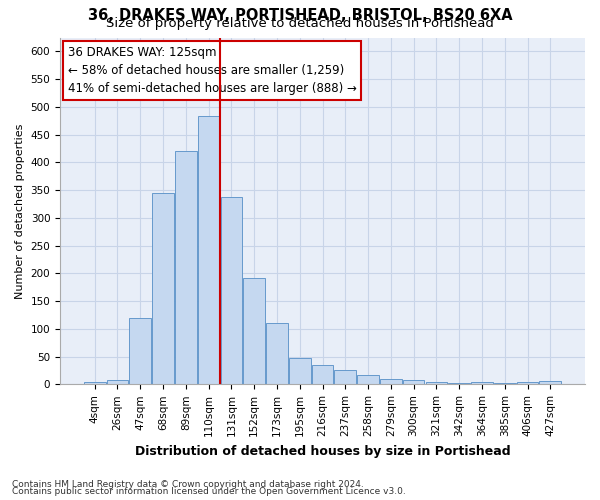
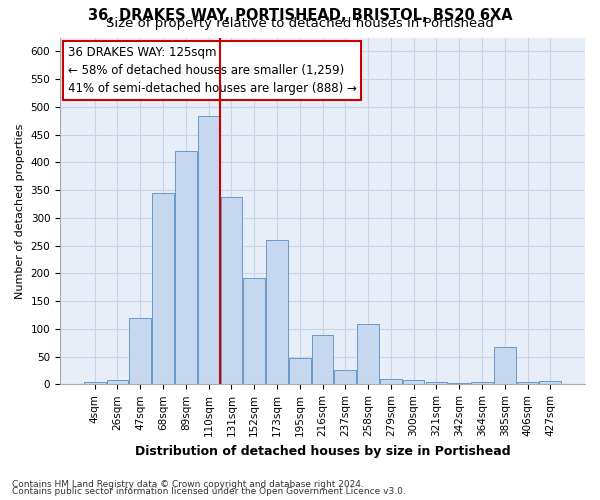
173sqm: 111 -> 260
216sqm: 35 -> 88
258sqm: 16 -> 108
385sqm: 2 -> 68
